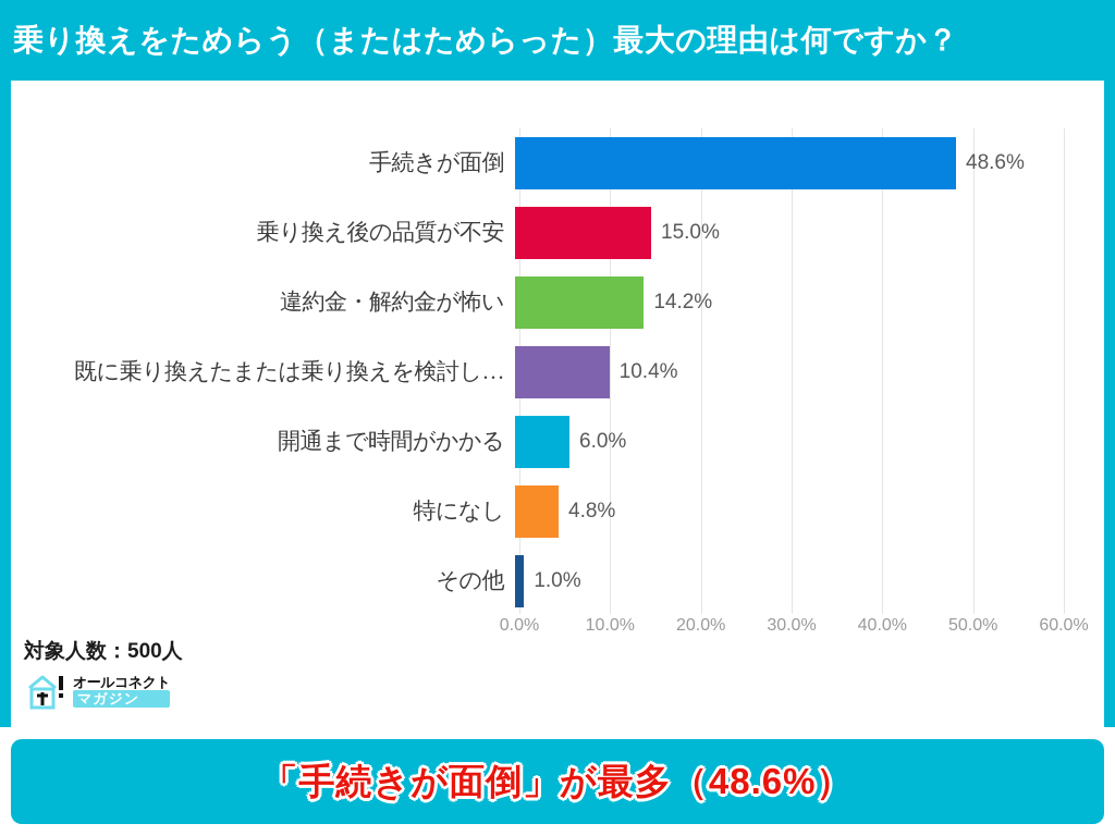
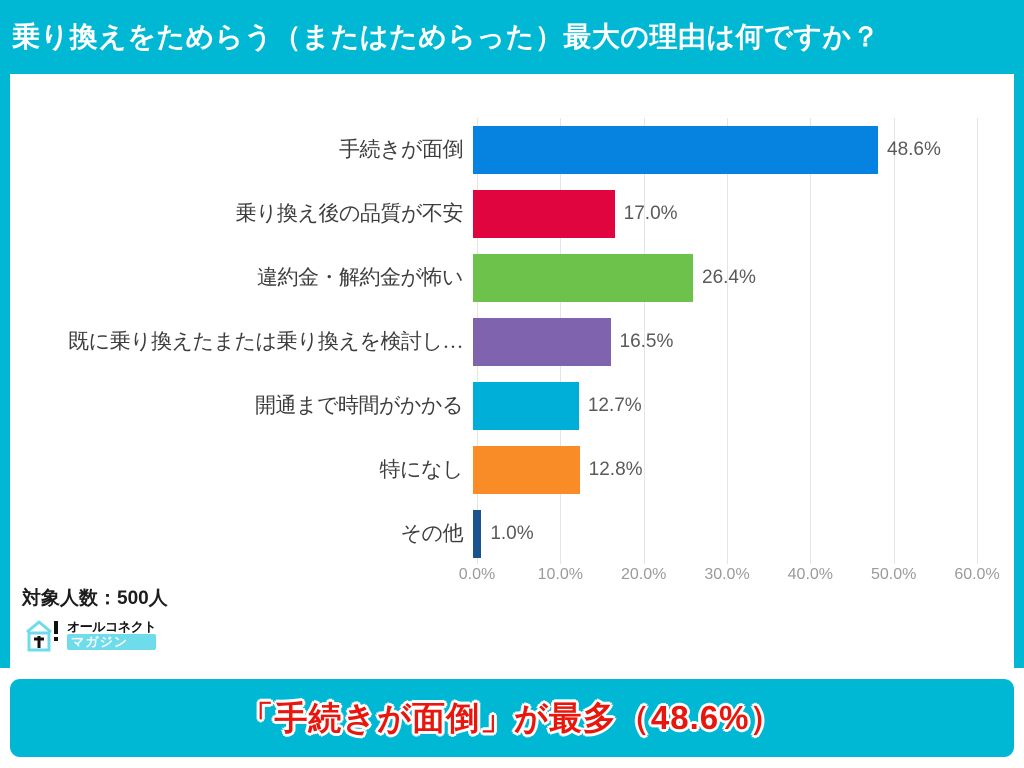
乗り換え後の品質が不安: 15.0% -> 17.0%
違約金・解約金が怖い: 14.2% -> 26.4%
既に乗り換えたまたは乗り換えを検討し…: 10.4% -> 16.5%
開通まで時間がかかる: 6.0% -> 12.7%
特になし: 4.8% -> 12.8%
